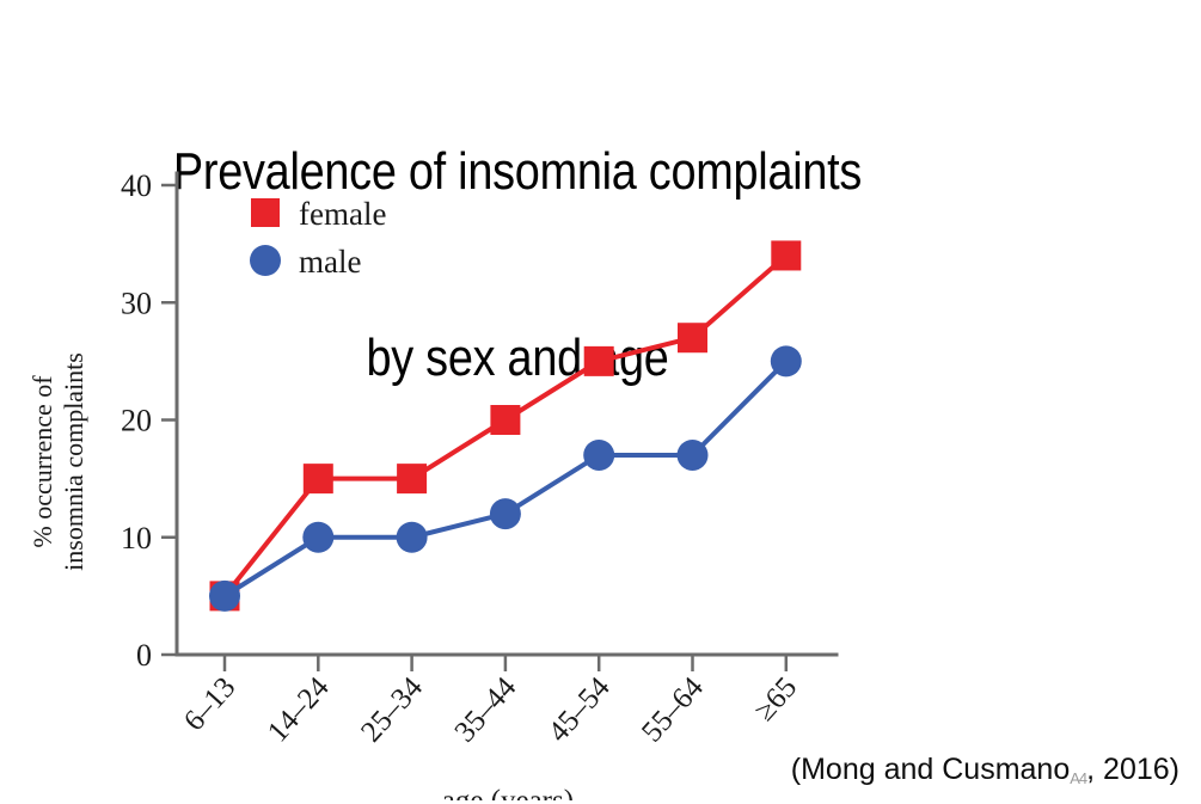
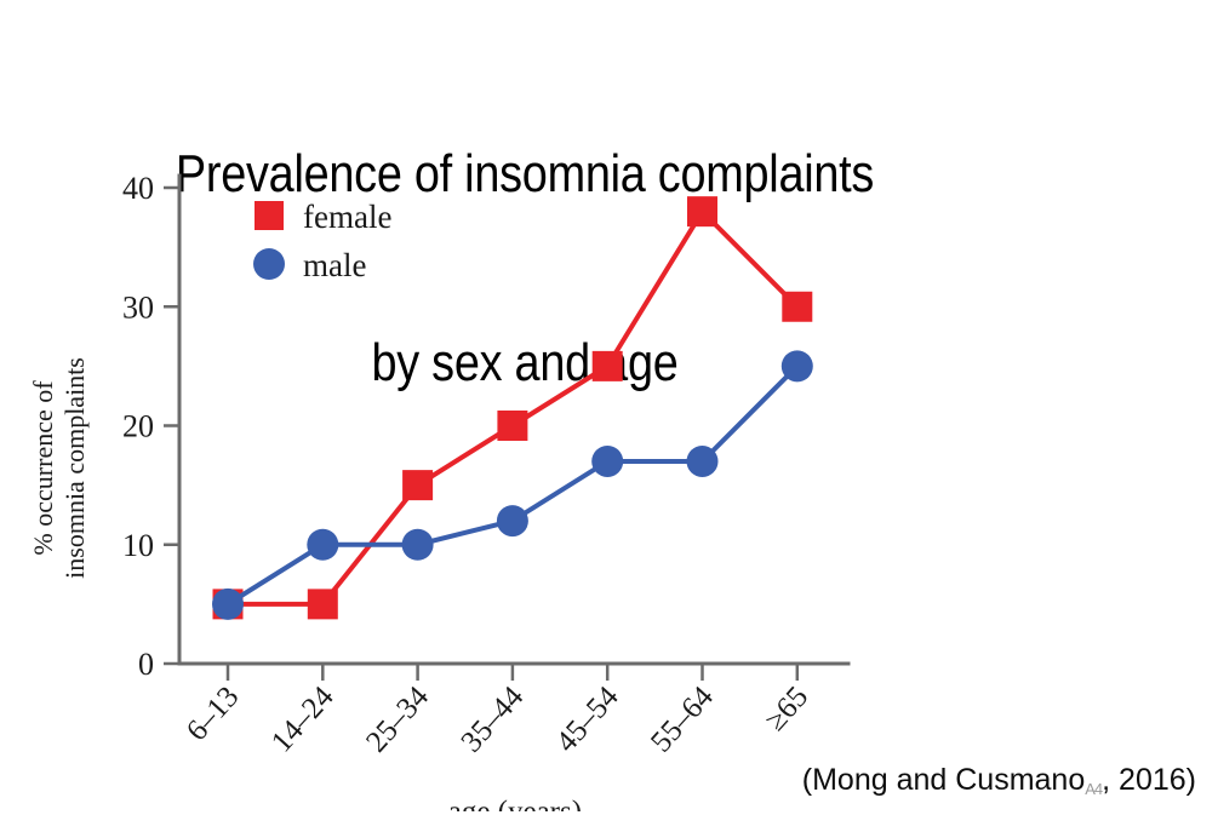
female/14–24: 15 -> 5
female/55–64: 27 -> 38
female/≥65: 34 -> 30
